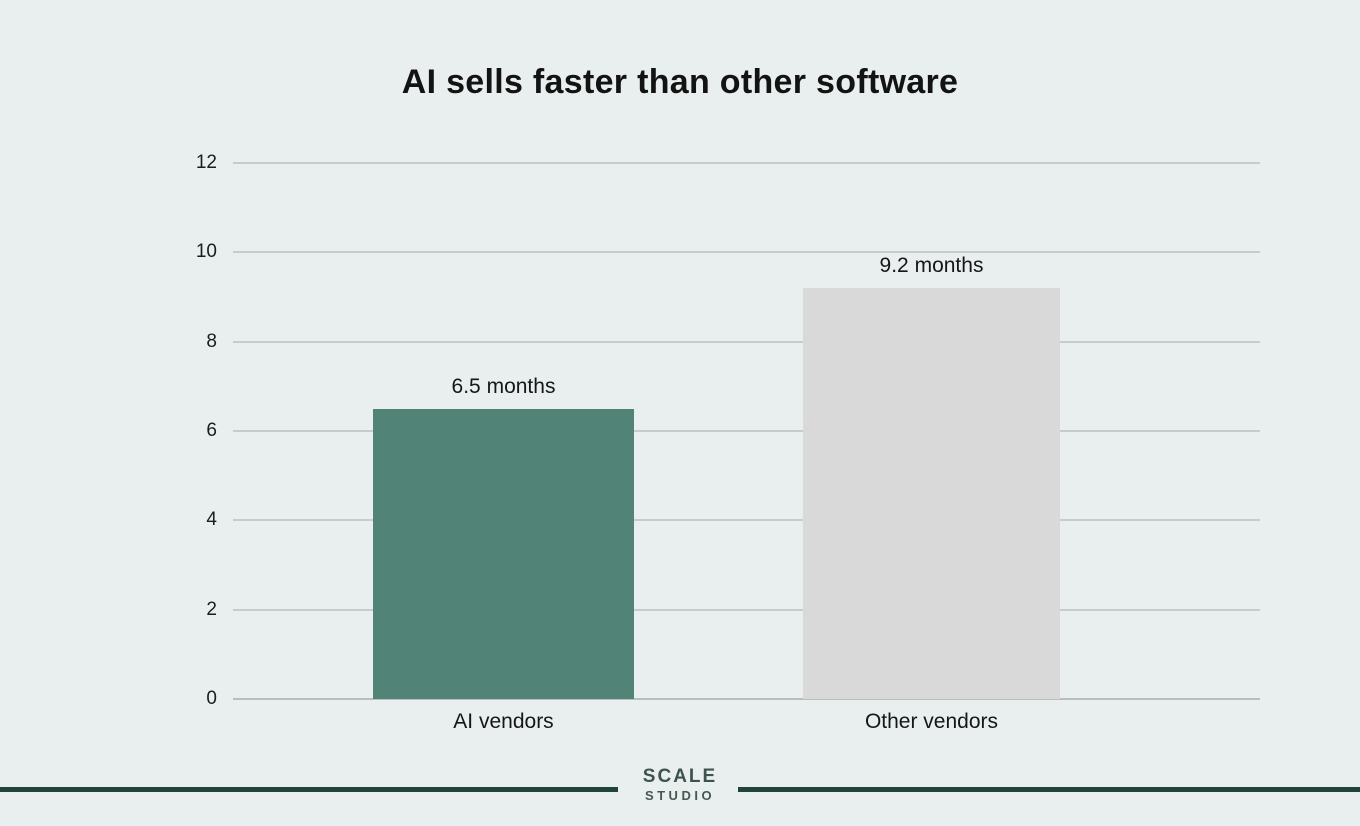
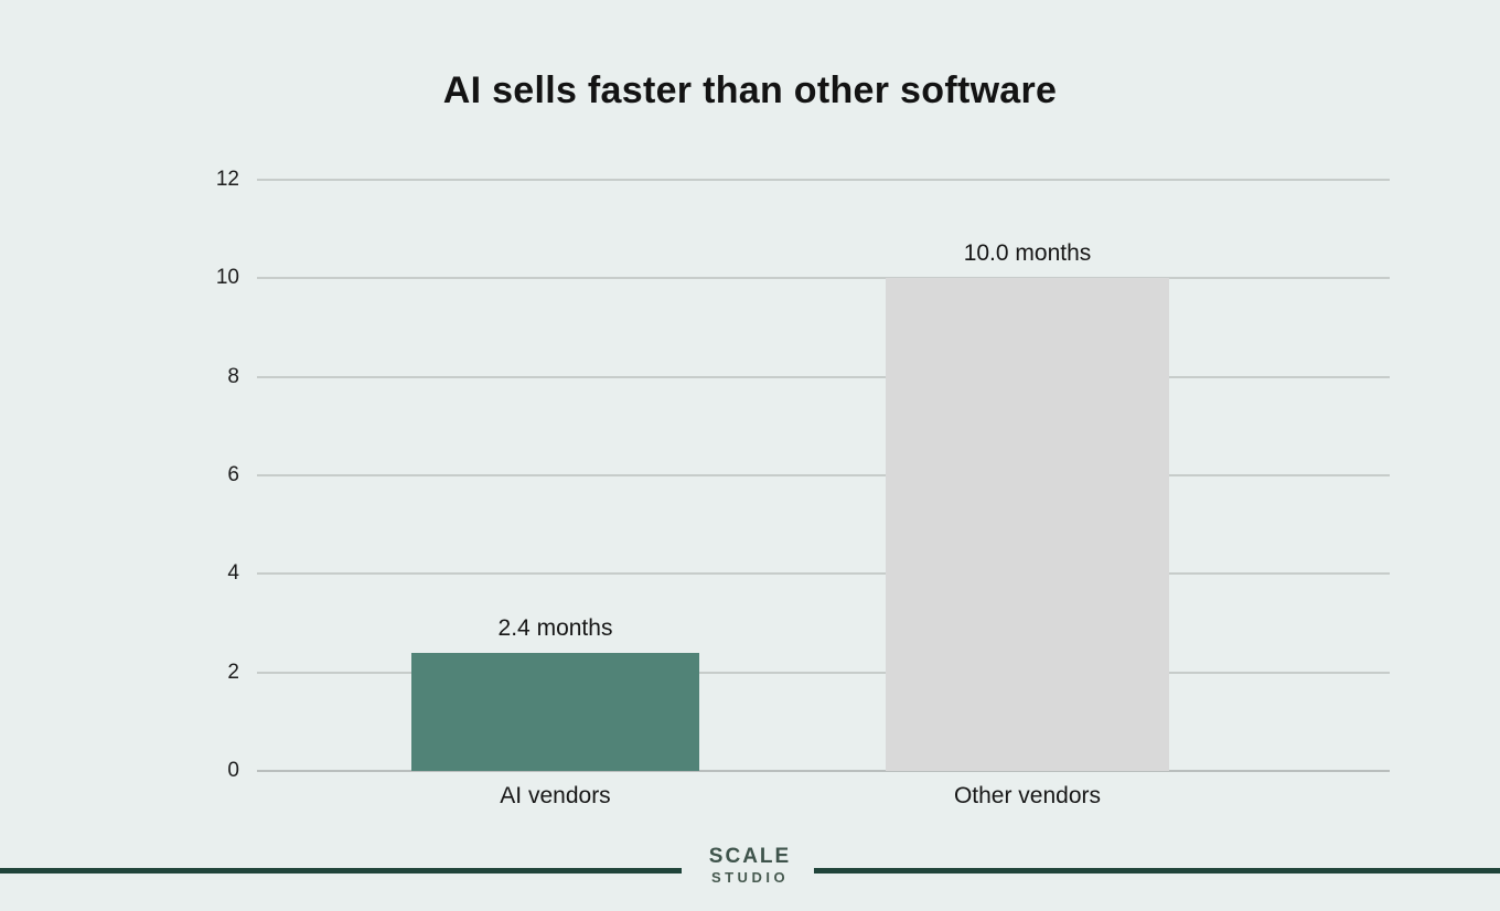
AI vendors: 6.5 -> 2.4
Other vendors: 9.2 -> 10.0
